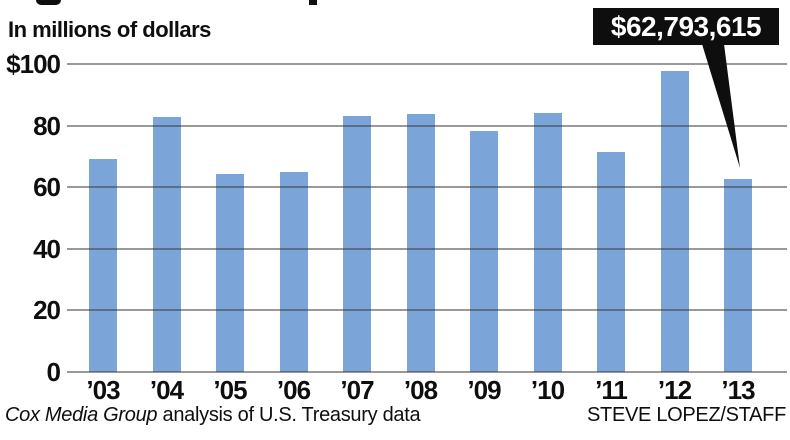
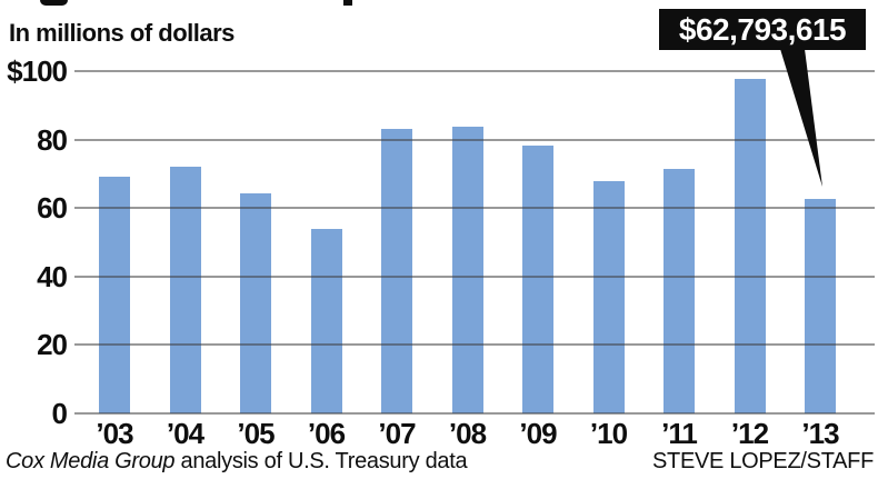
’04: $83 -> $72
’06: $65 -> $54
’10: $84 -> $68
